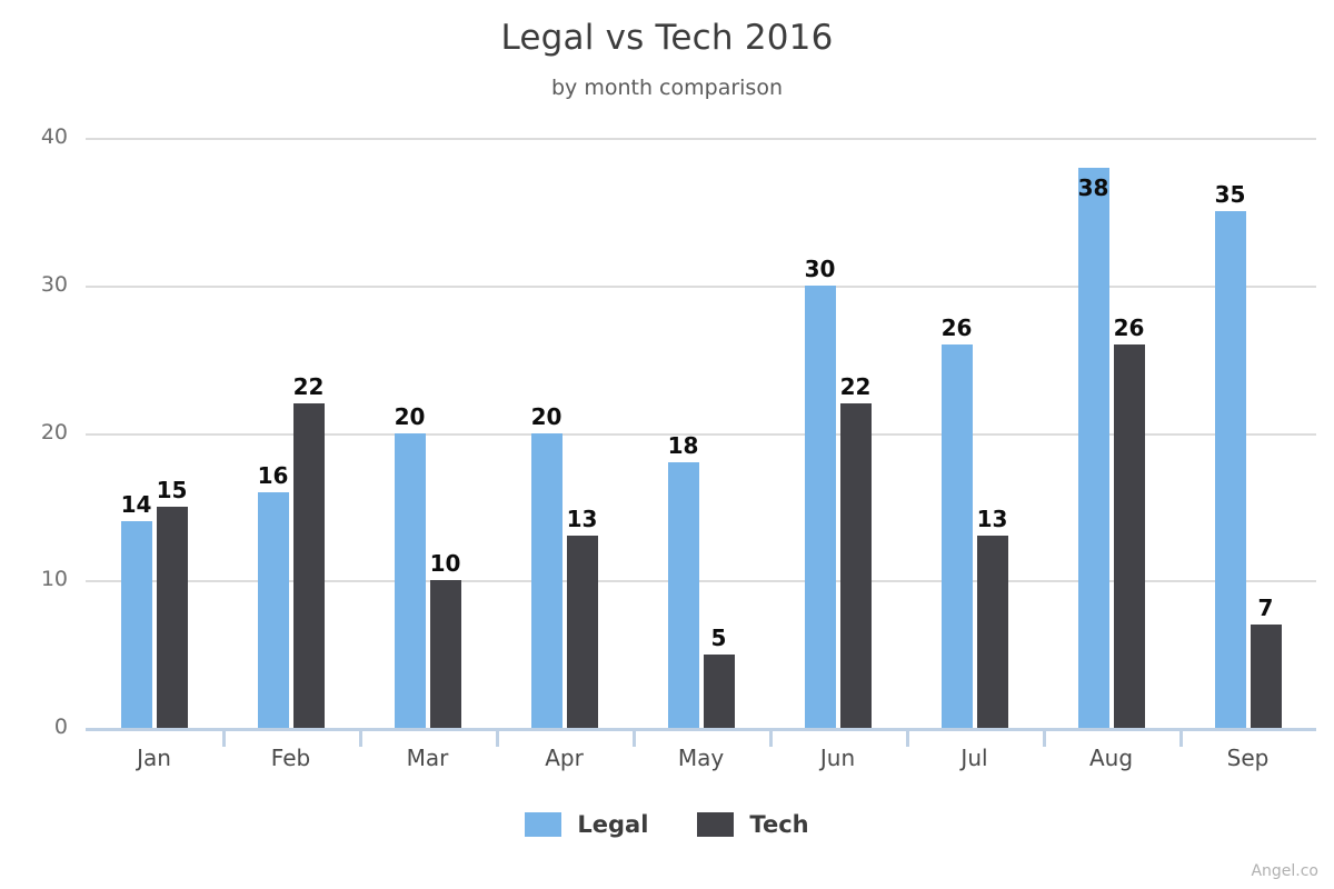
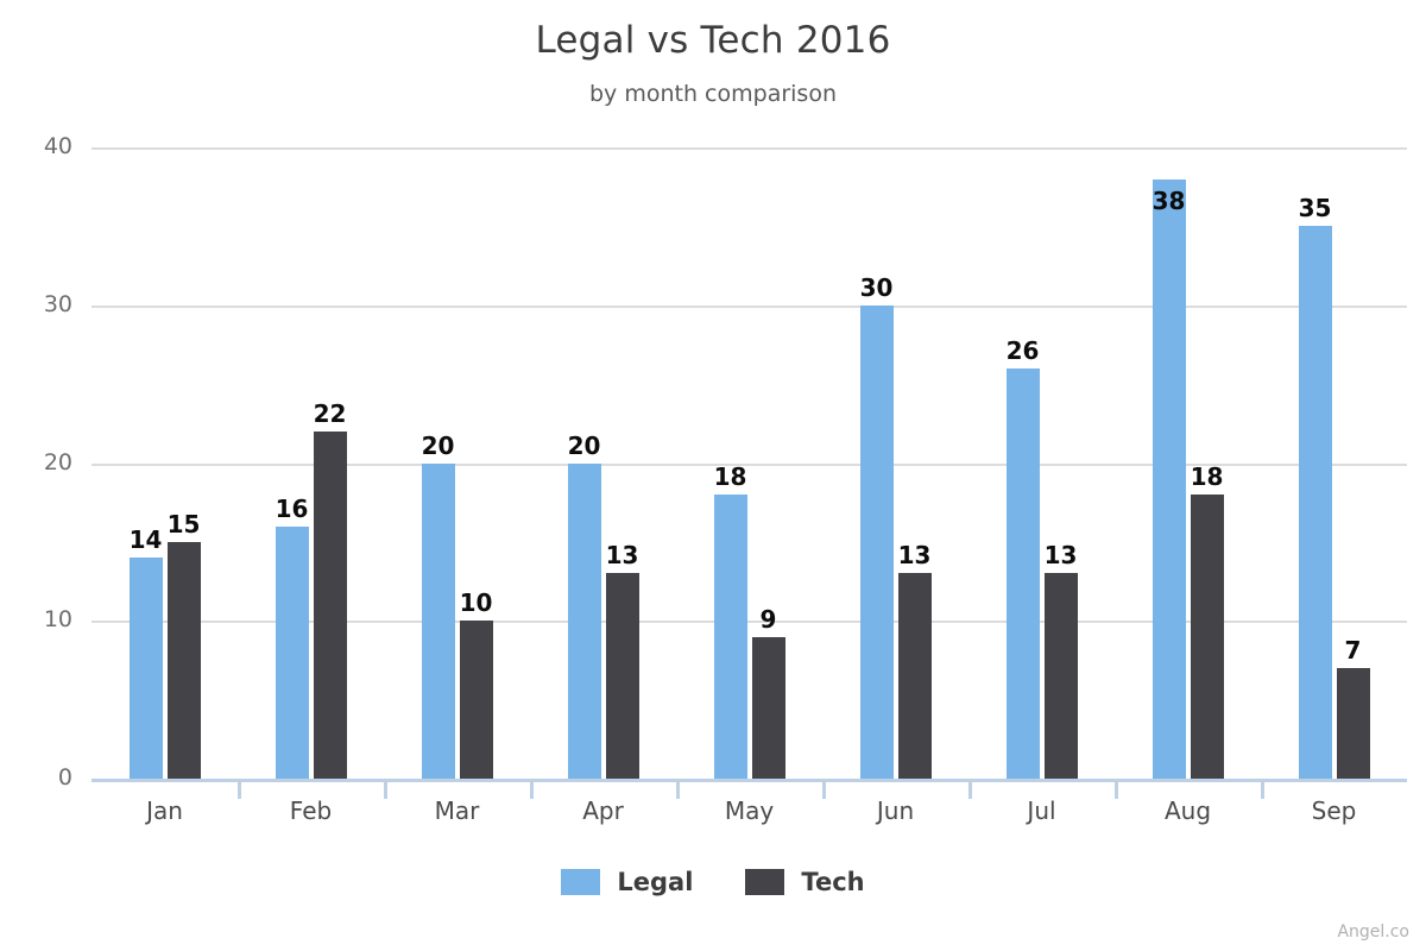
Tech/May: 5 -> 9
Tech/Jun: 22 -> 13
Tech/Aug: 26 -> 18
